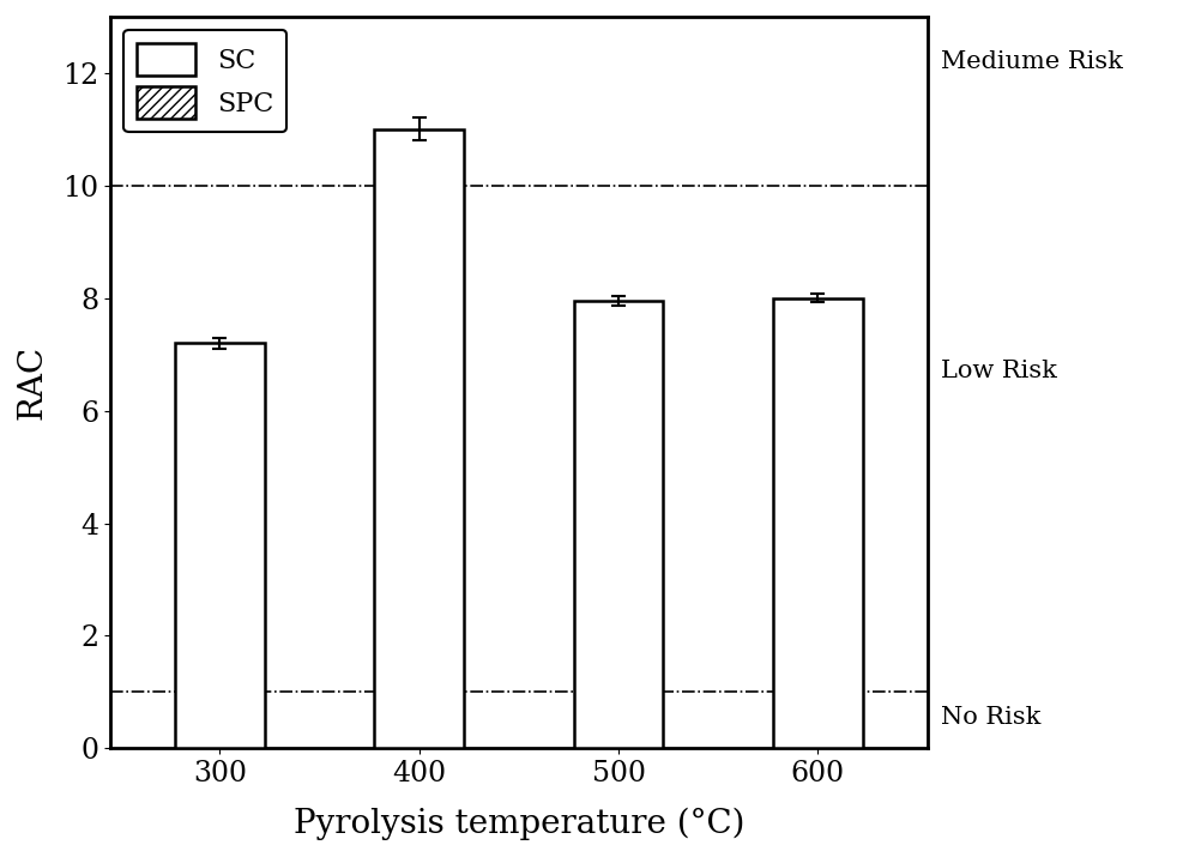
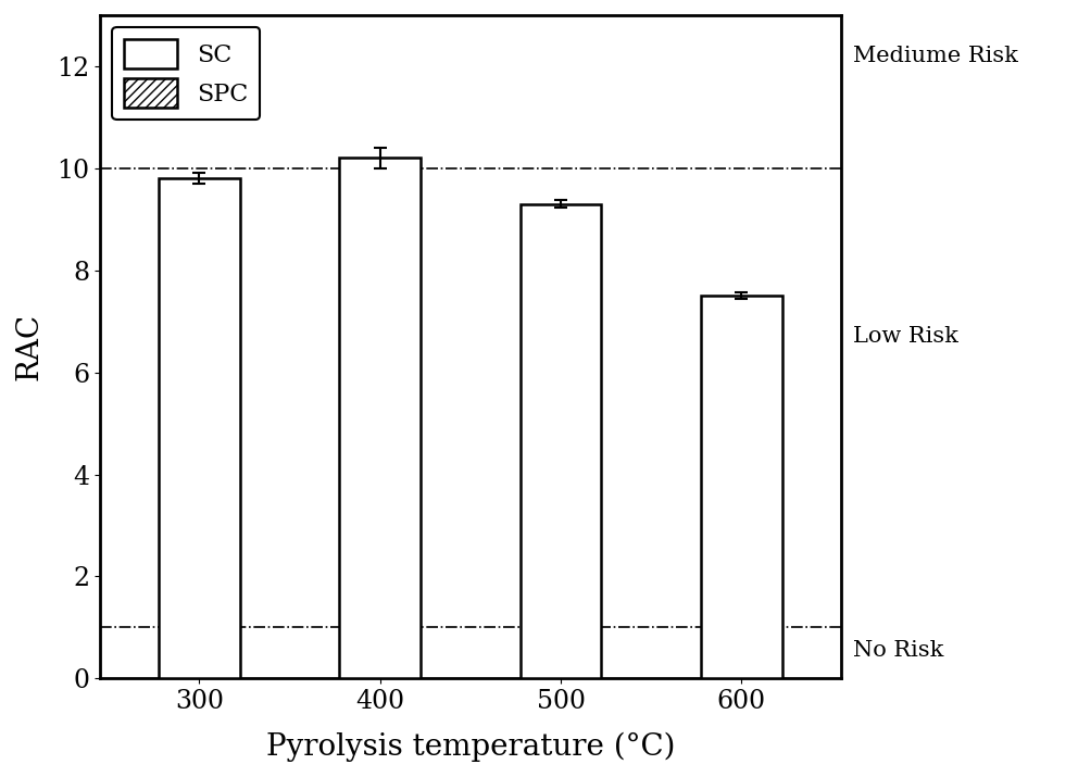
300: 7.20 -> 9.80
400: 11.00 -> 10.20
500: 7.95 -> 9.30
600: 8.00 -> 7.50
